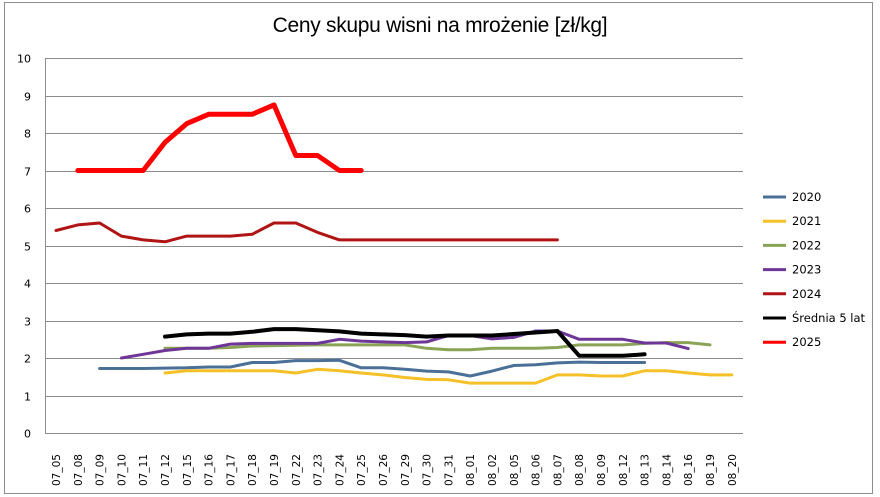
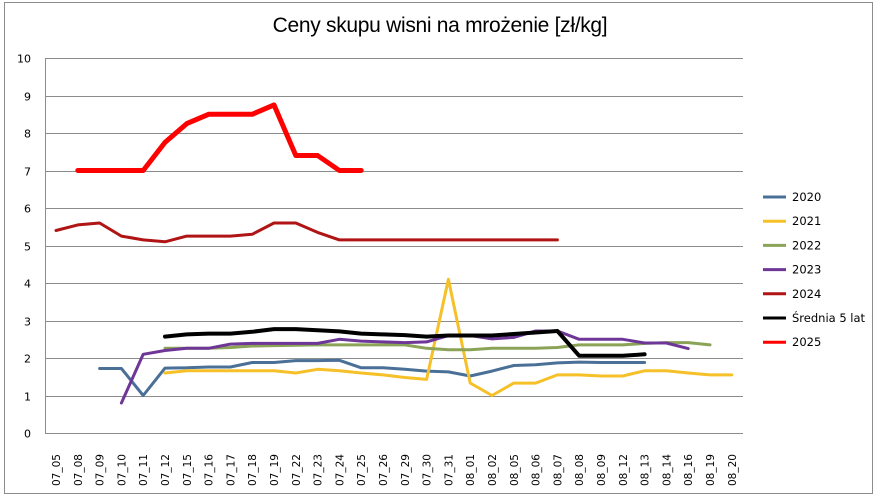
2023/07_10: 2.0 -> 0.8
2020/07_11: 1.7 -> 1.0
2021/07_31: 1.4 -> 4.1
2021/08_02: 1.3 -> 1.0
